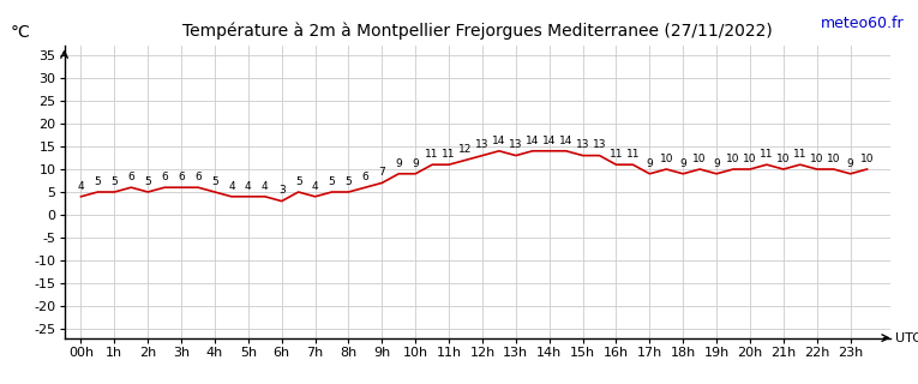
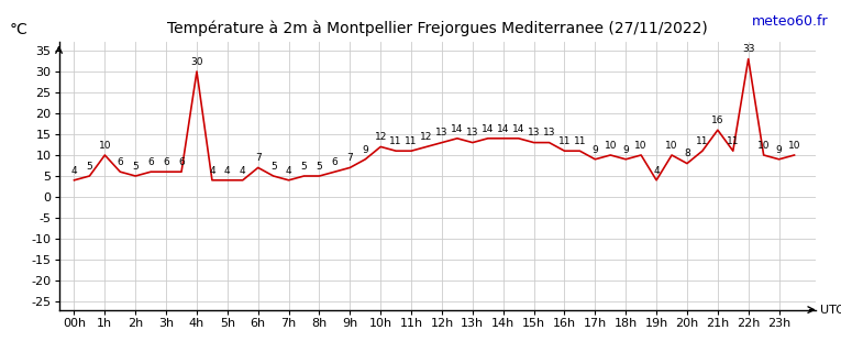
1h: 5 -> 10
4h: 5 -> 30
6h: 3 -> 7
10h: 9 -> 12
19h: 9 -> 4
20h: 10 -> 8
21h: 10 -> 16
22h: 10 -> 33
